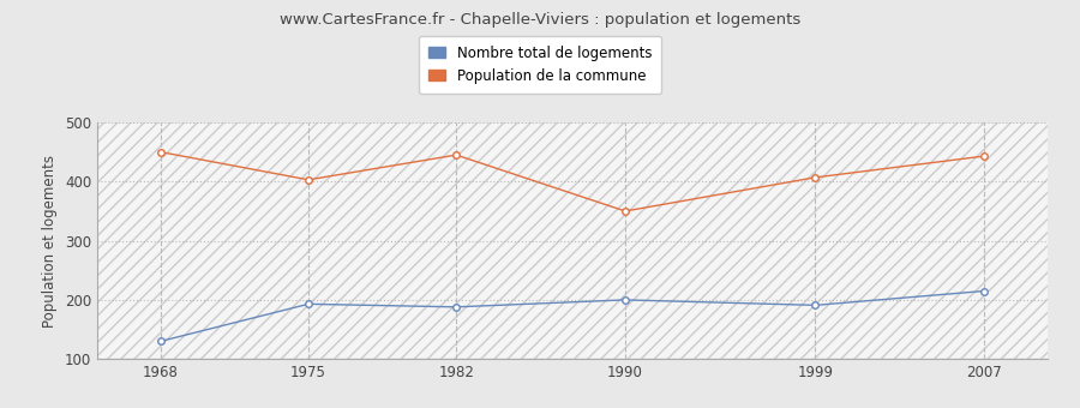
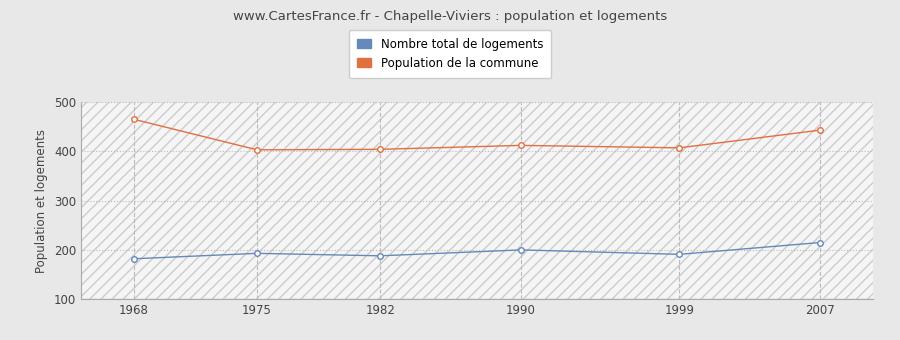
Nombre total de logements/1968: 130 -> 182
Population de la commune/1968: 450 -> 465
Population de la commune/1982: 445 -> 404
Population de la commune/1990: 350 -> 412
